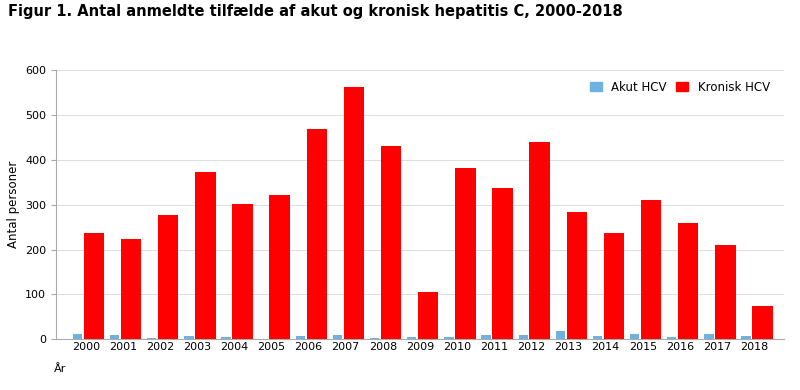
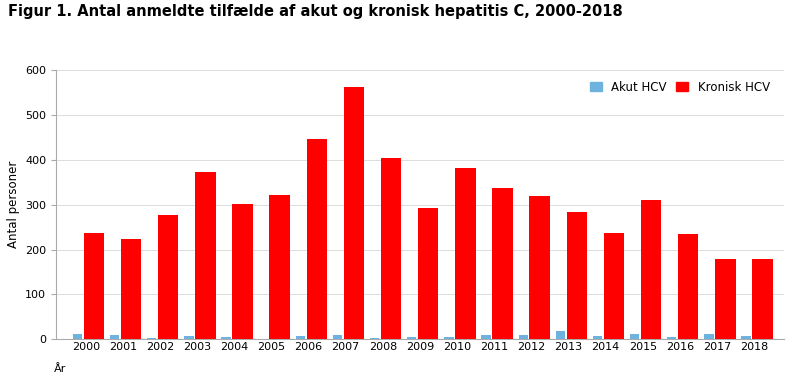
Kronisk HCV/2006: 470 -> 447
Kronisk HCV/2008: 430 -> 405
Kronisk HCV/2009: 105 -> 293
Kronisk HCV/2012: 440 -> 320
Kronisk HCV/2016: 260 -> 235
Kronisk HCV/2017: 210 -> 179
Kronisk HCV/2018: 75 -> 179
